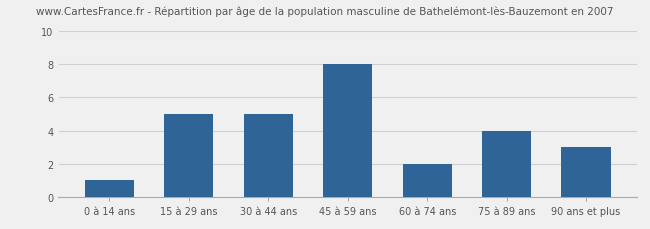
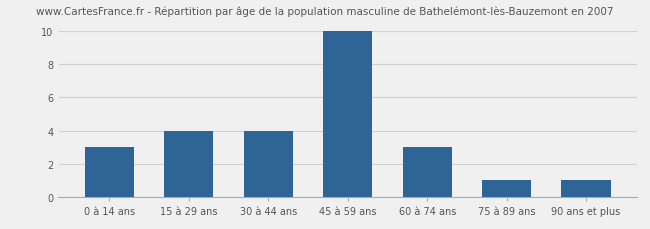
0 à 14 ans: 1 -> 3
15 à 29 ans: 5 -> 4
30 à 44 ans: 5 -> 4
45 à 59 ans: 8 -> 10
60 à 74 ans: 2 -> 3
75 à 89 ans: 4 -> 1
90 ans et plus: 3 -> 1
